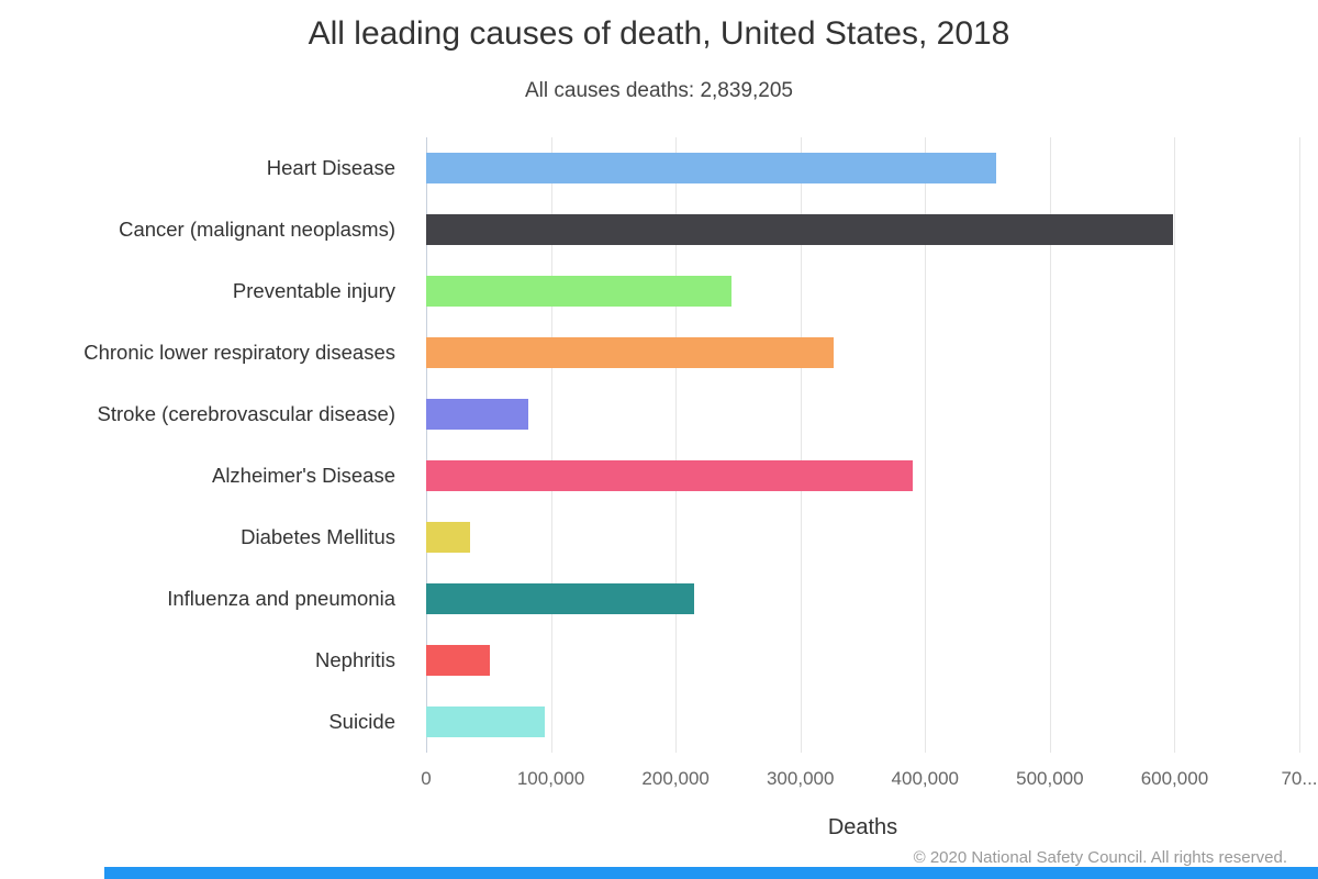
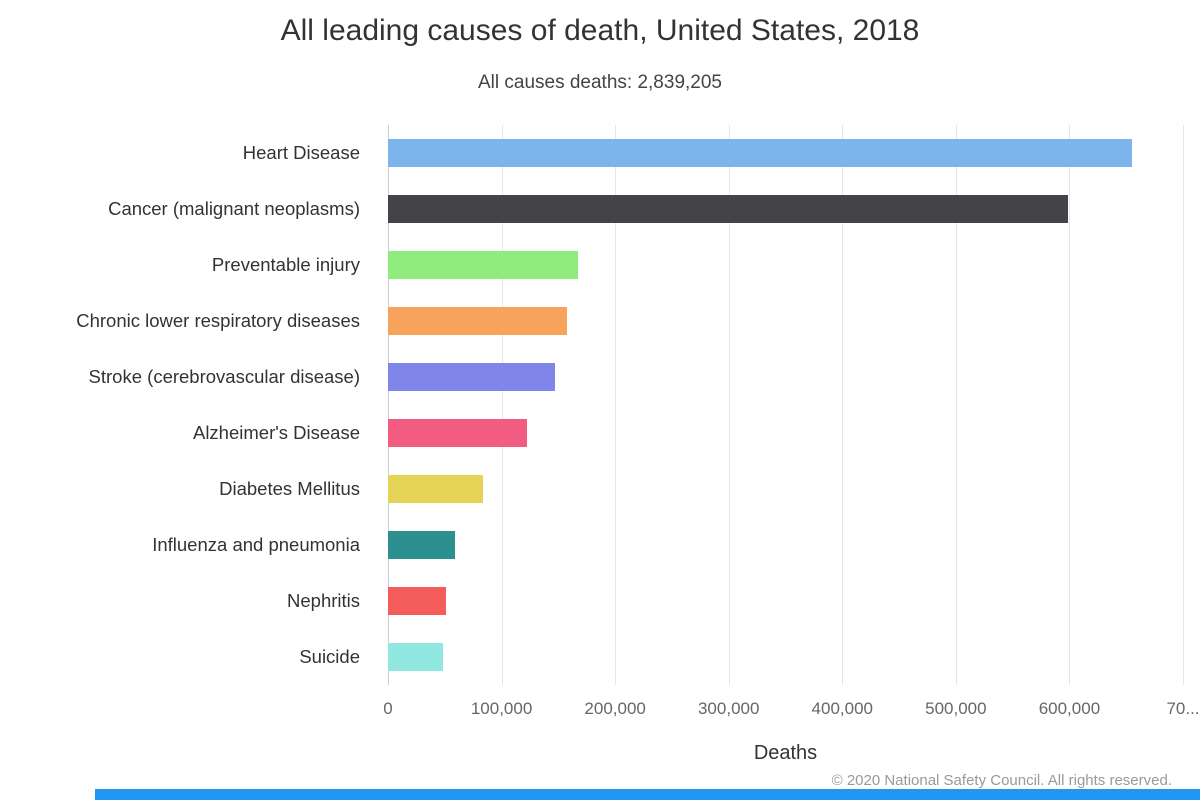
Heart Disease: 457000 -> 655000
Preventable injury: 245000 -> 167000
Chronic lower respiratory diseases: 327000 -> 158000
Stroke (cerebrovascular disease): 82000 -> 147000
Alzheimer's Disease: 390000 -> 122000
Diabetes Mellitus: 35000 -> 84000
Influenza and pneumonia: 215000 -> 59000
Suicide: 95000 -> 48000
